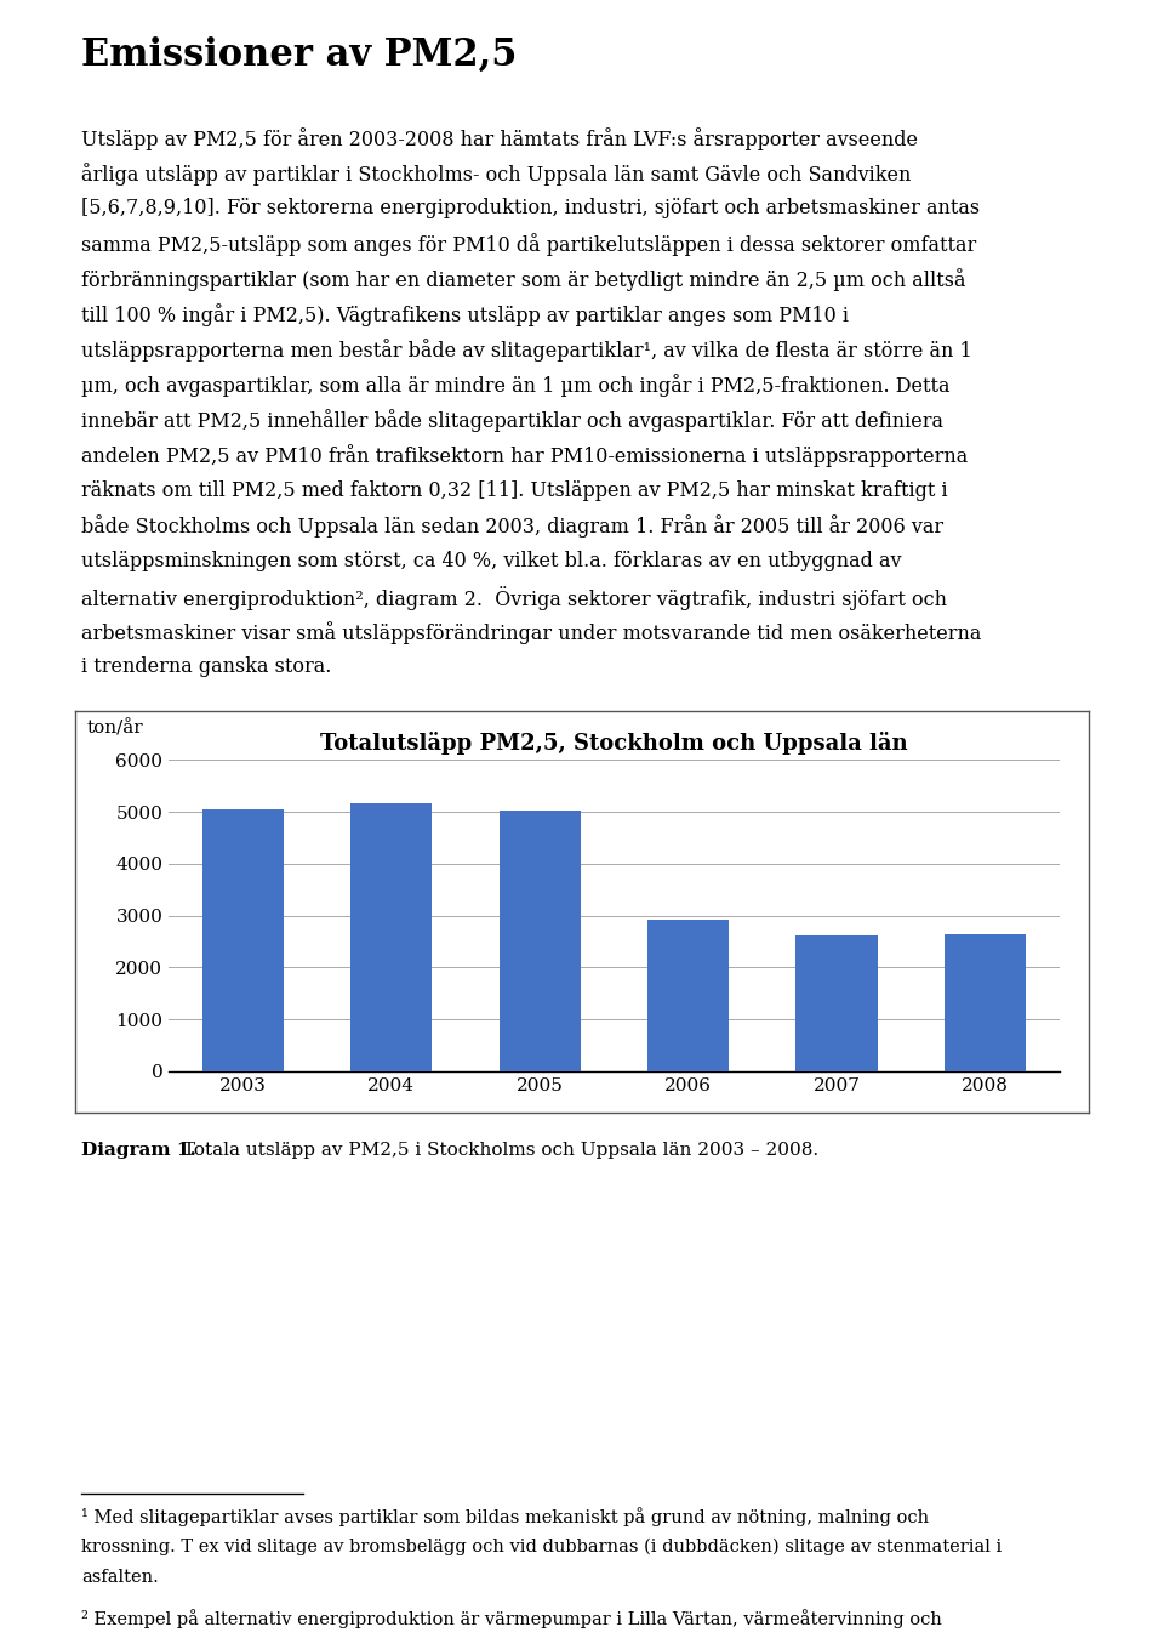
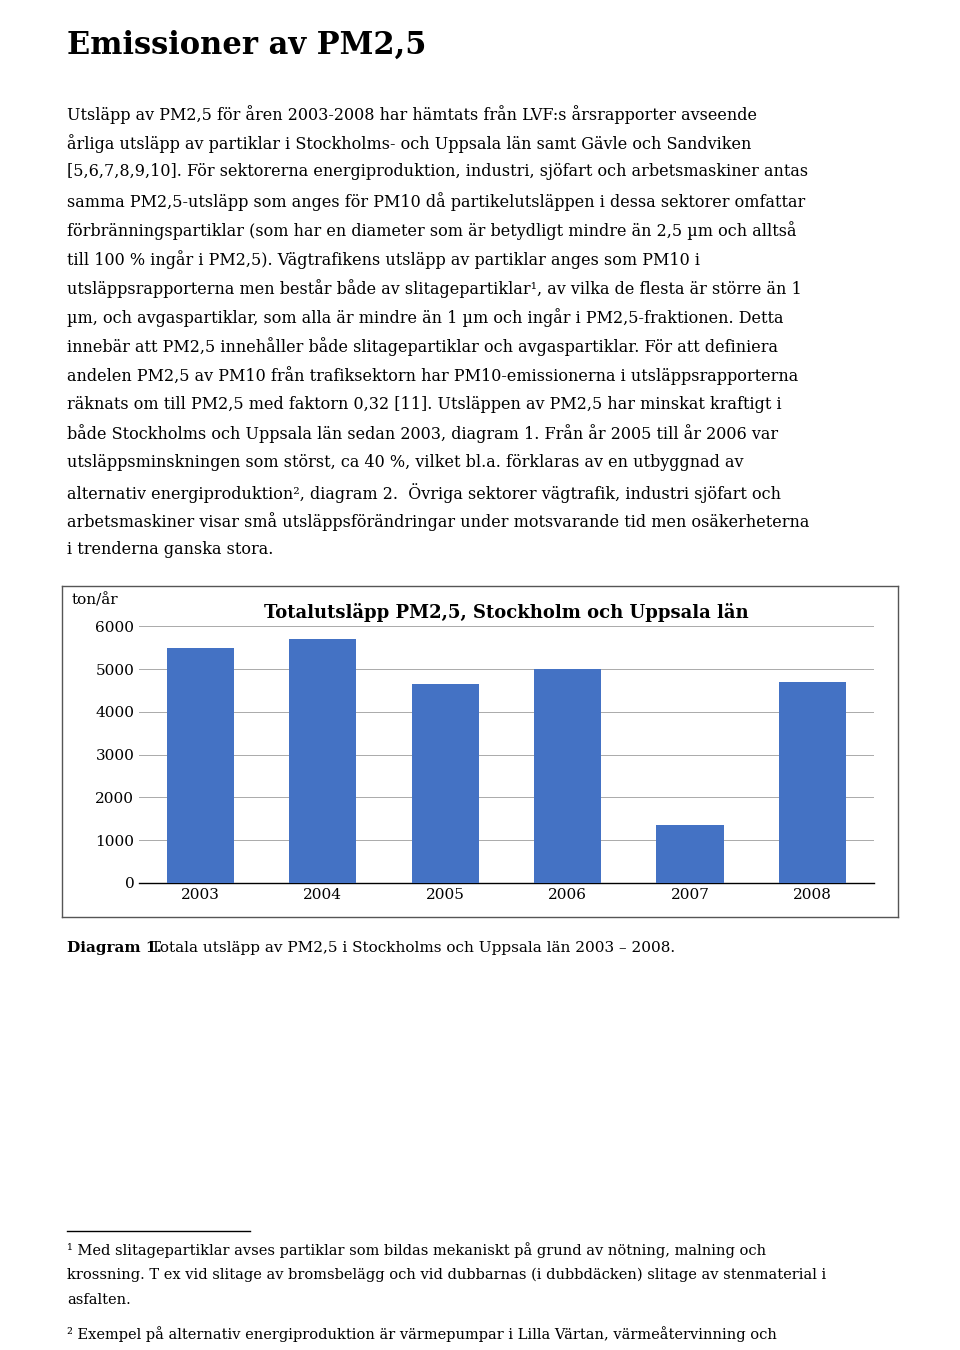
2003: 5050 -> 5500
2004: 5180 -> 5700
2005: 5020 -> 4650
2006: 2920 -> 5000
2007: 2610 -> 1350
2008: 2650 -> 4700
